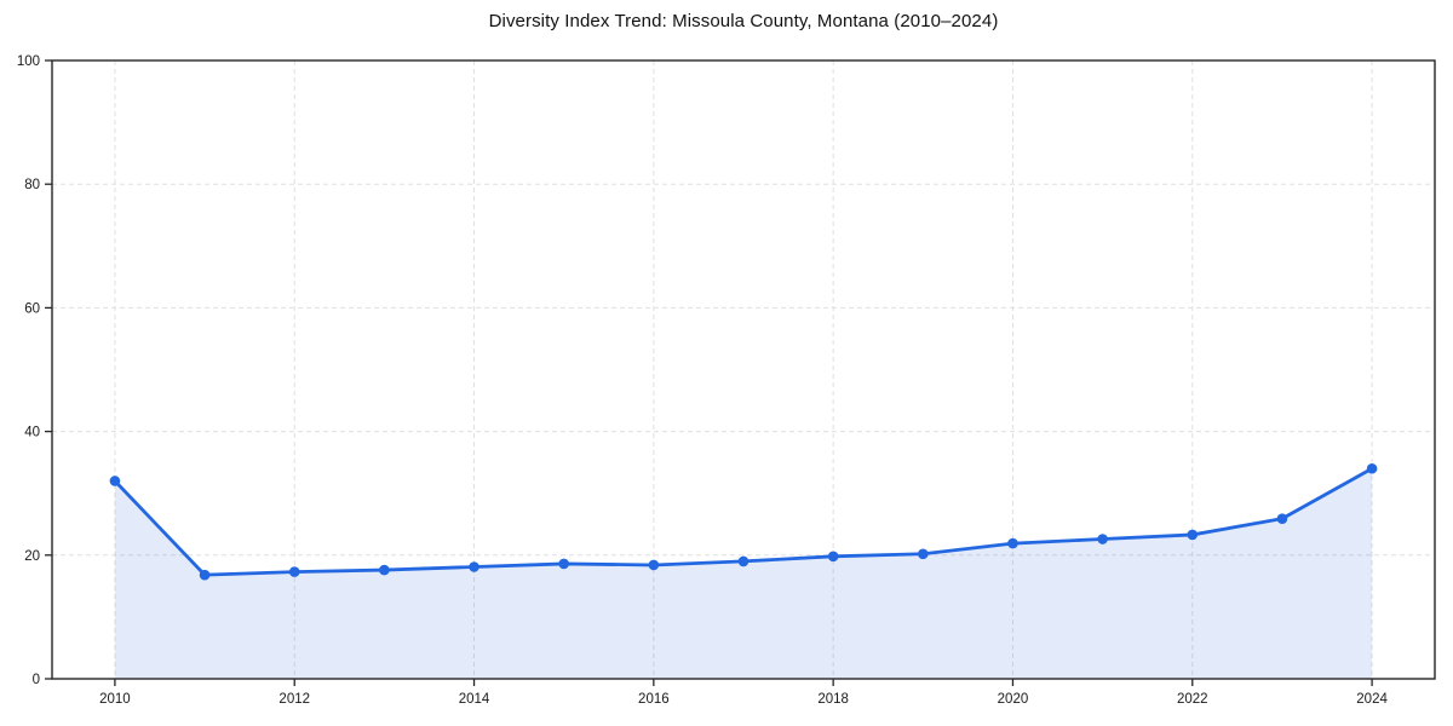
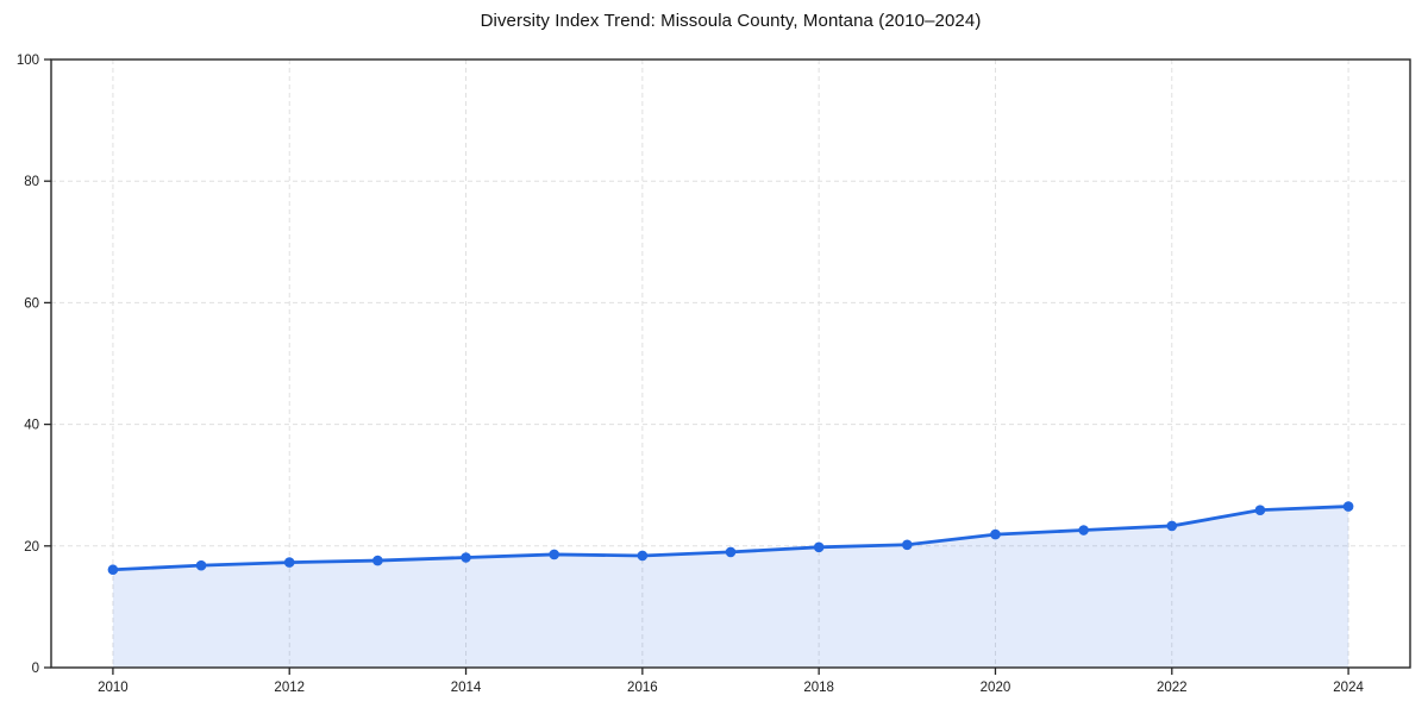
2010: 32 -> 16
2024: 34 -> 26
